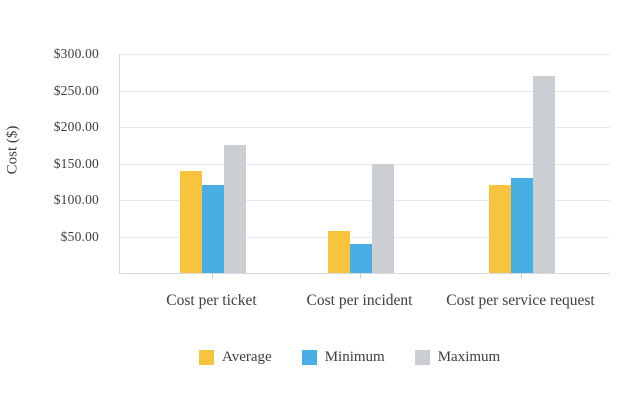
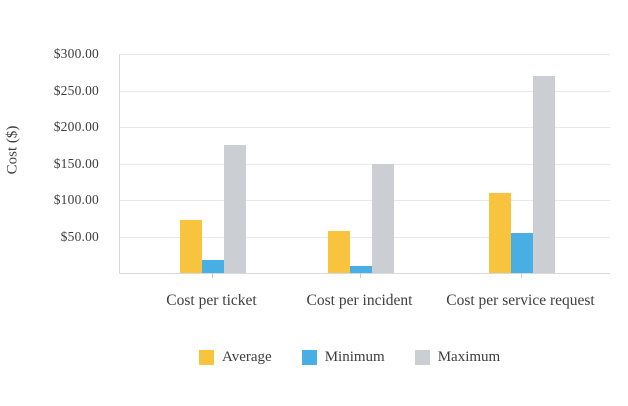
Average/Cost per ticket: $140 -> $70
Minimum/Cost per ticket: $120 -> $20
Minimum/Cost per incident: $40 -> $10
Average/Cost per service request: $120 -> $110
Minimum/Cost per service request: $130 -> $60
